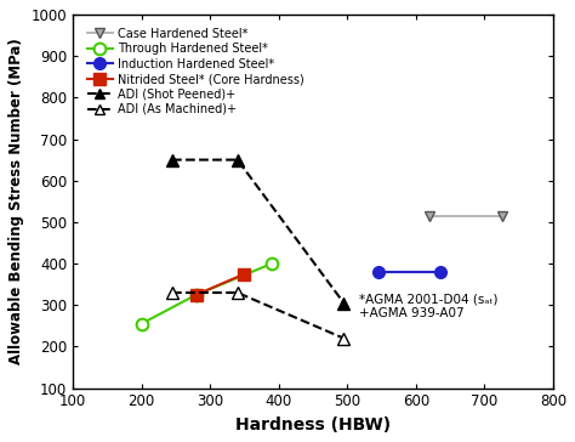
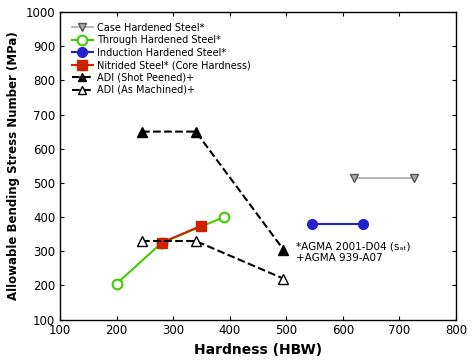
Through Hardened Steel*/200: 255 -> 205
